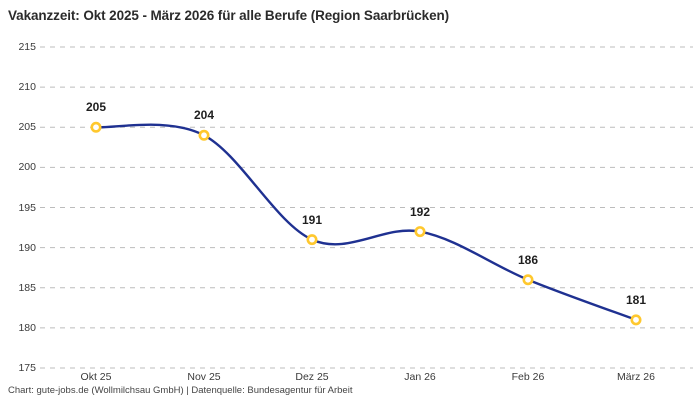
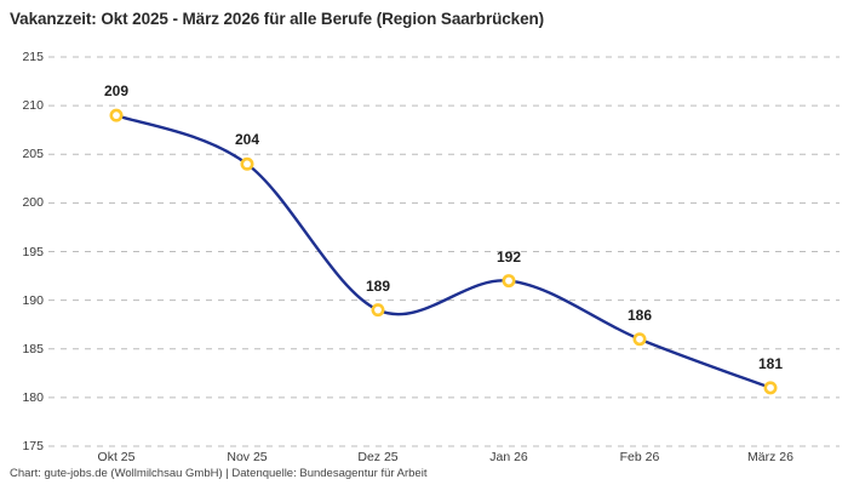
Okt 25: 205 -> 209
Dez 25: 191 -> 189
